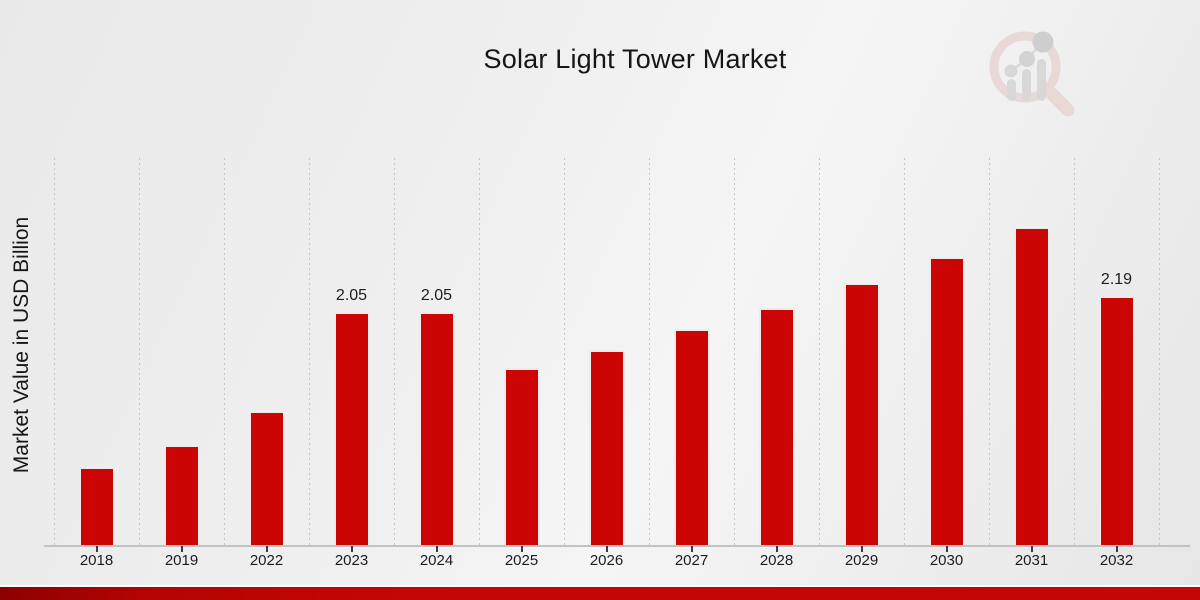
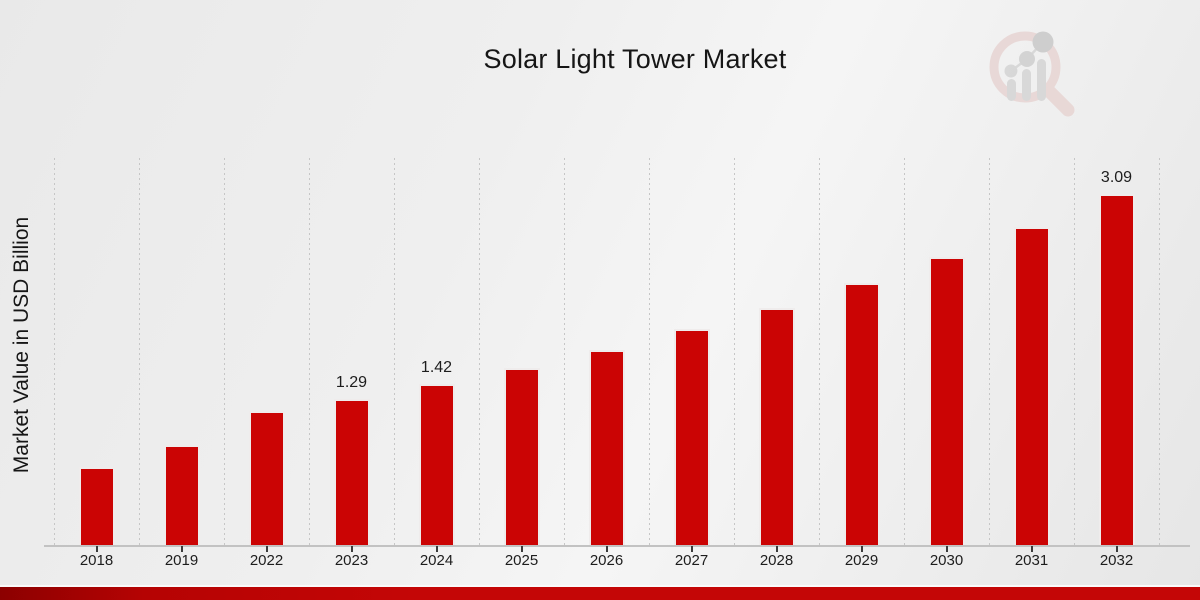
2023: 2.05 -> 1.29
2024: 2.05 -> 1.42
2032: 2.19 -> 3.09
